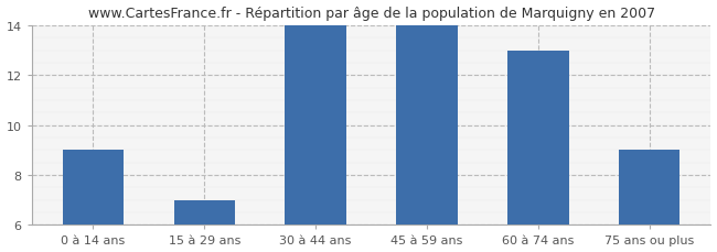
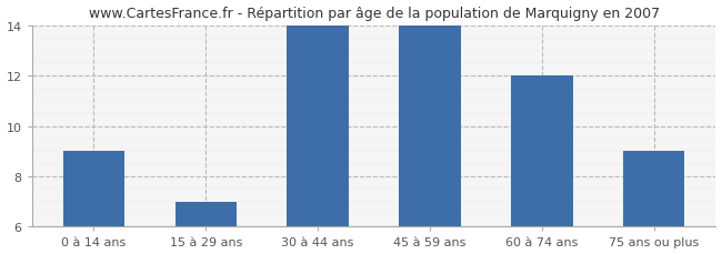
60 à 74 ans: 13 -> 12
